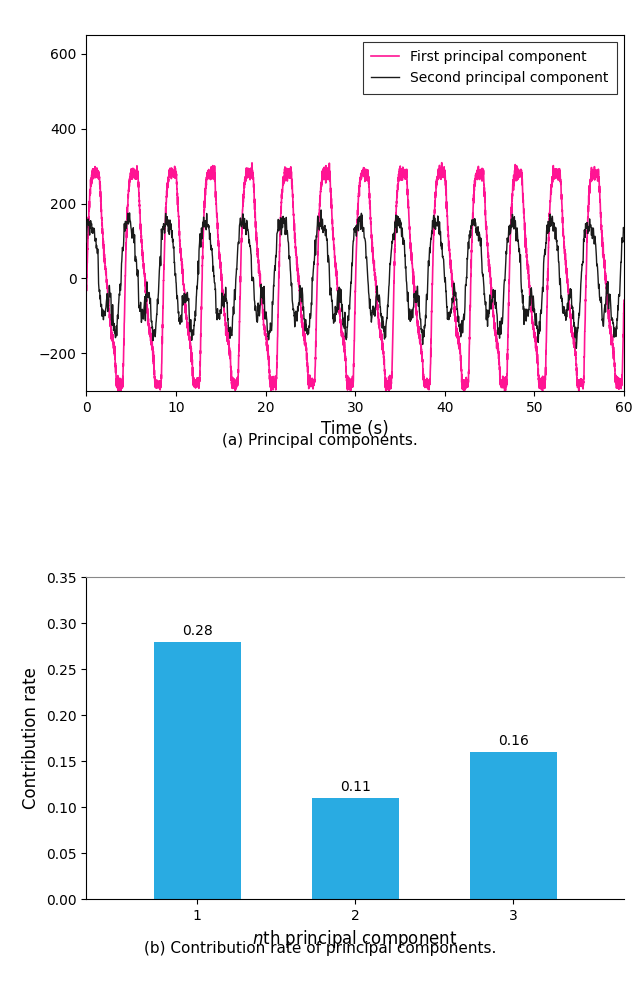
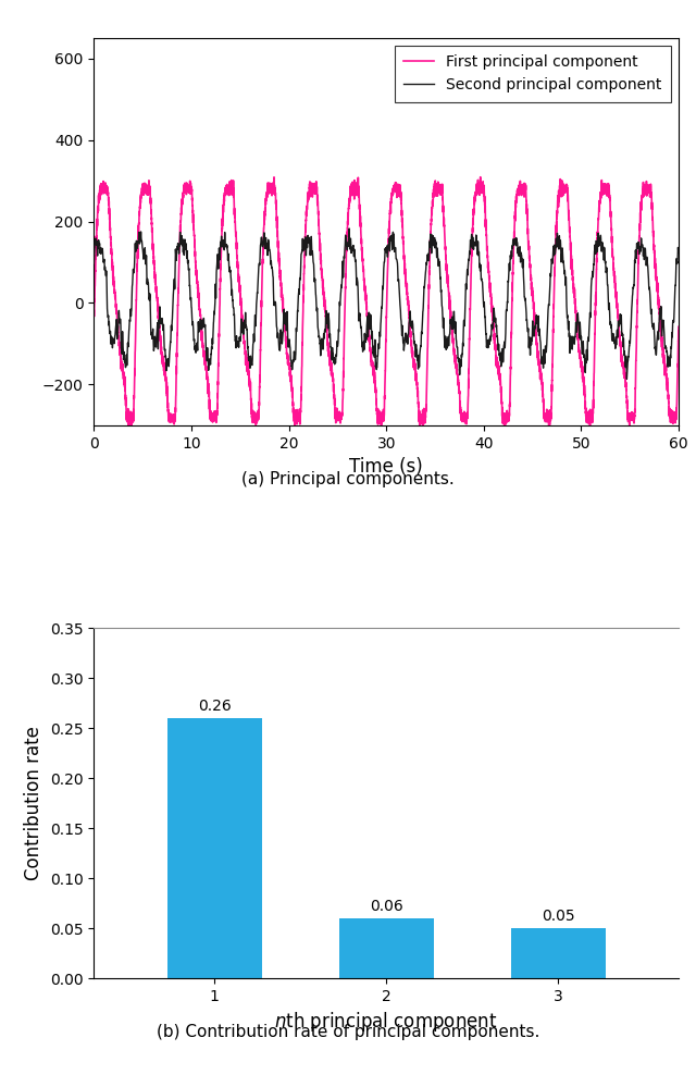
1: 0.28 -> 0.26
2: 0.11 -> 0.06
3: 0.16 -> 0.05
